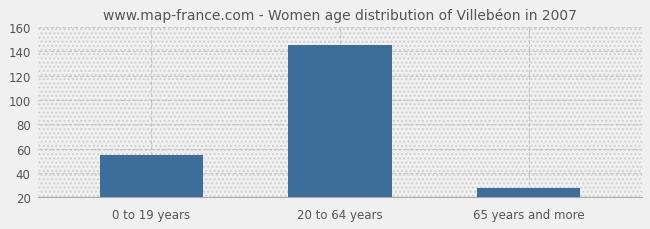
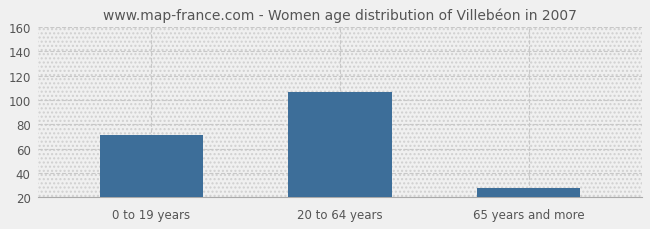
0 to 19 years: 55 -> 71
20 to 64 years: 145 -> 107
